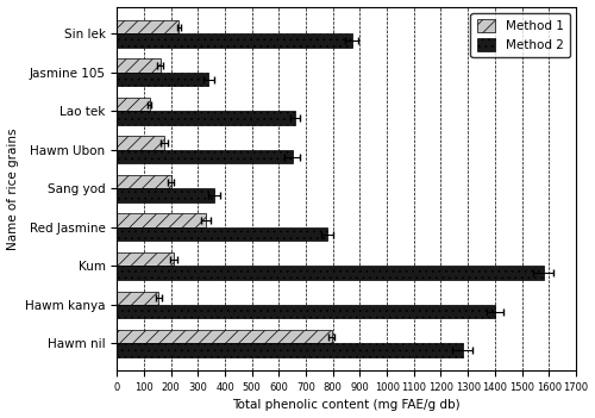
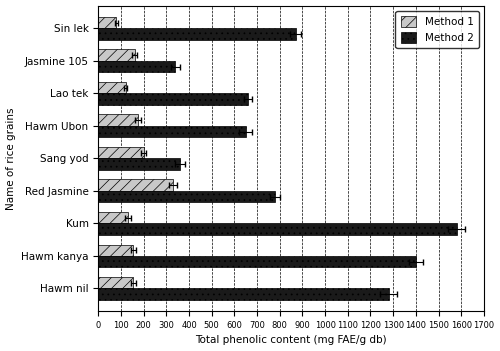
Method 1/Sin lek: 230 -> 80
Method 1/Kum: 210 -> 130
Method 1/Hawm nil: 795 -> 155
